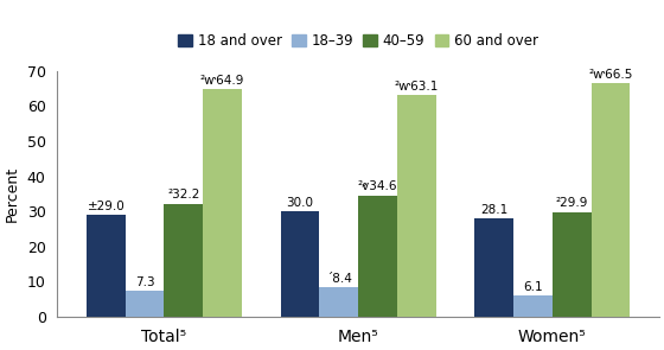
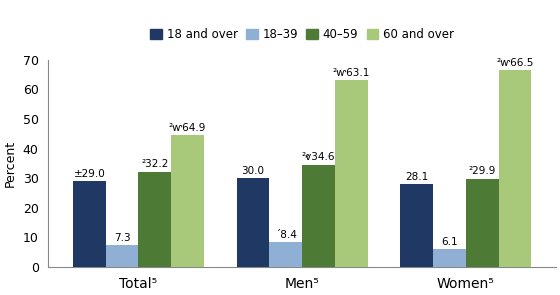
60 and over/Total⁵: 64.9 -> 44.5
